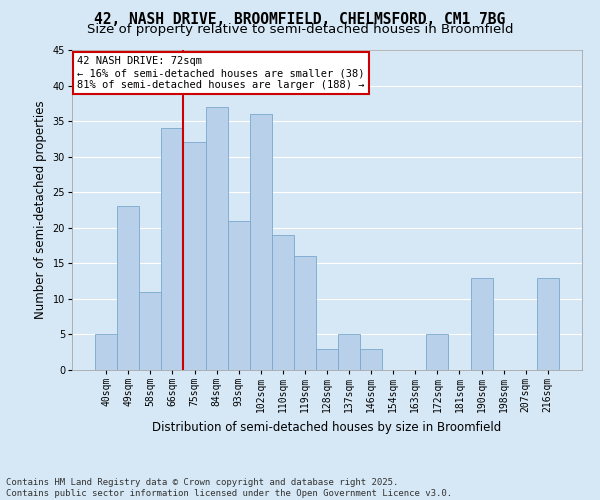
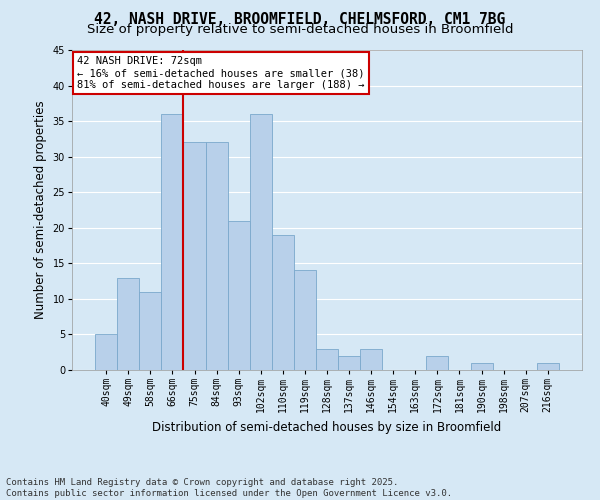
49sqm: 23 -> 13
66sqm: 34 -> 36
84sqm: 37 -> 32
119sqm: 16 -> 14
137sqm: 5 -> 2
172sqm: 5 -> 2
190sqm: 13 -> 1
216sqm: 13 -> 1
